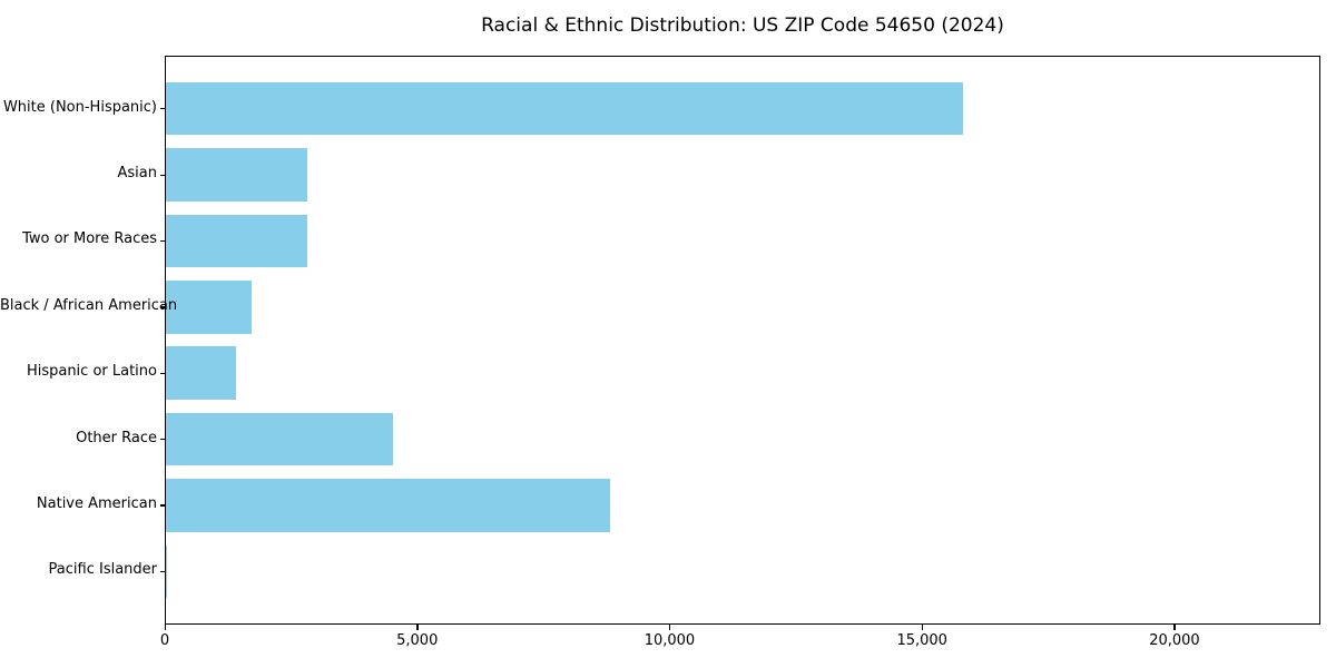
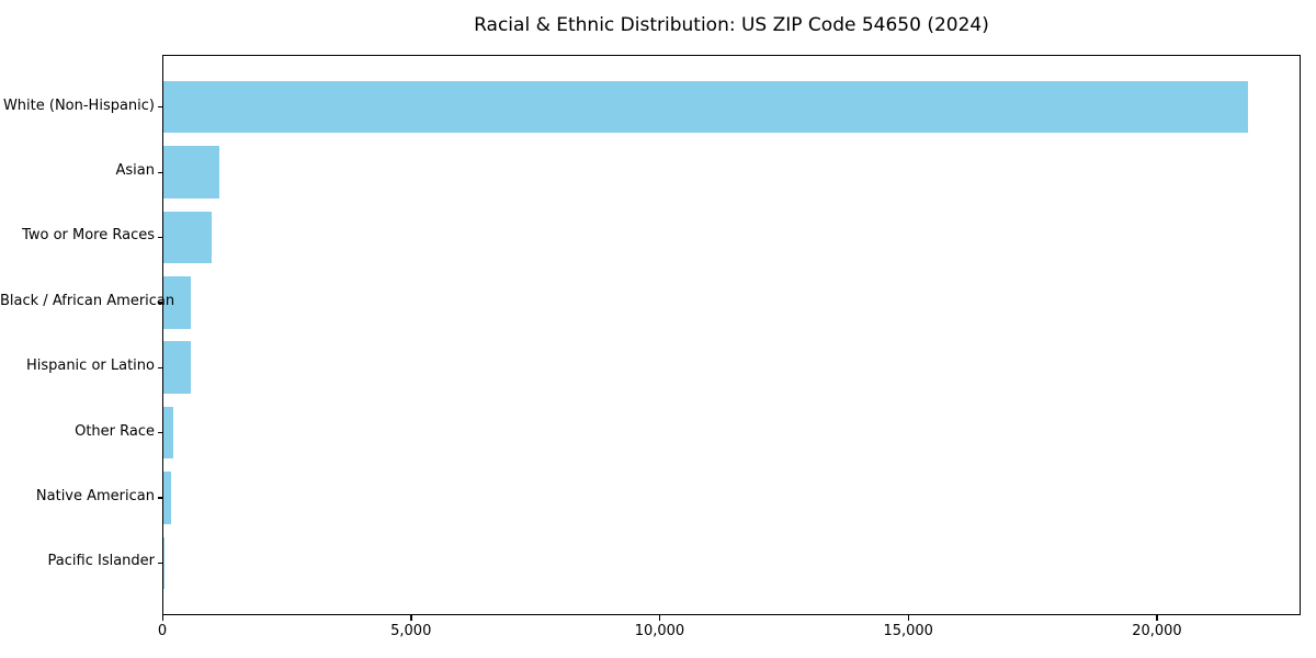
White (Non-Hispanic): 15800 -> 21800
Asian: 2800 -> 1100
Two or More Races: 2800 -> 1000
Black / African American: 1700 -> 600
Hispanic or Latino: 1400 -> 600
Other Race: 4500 -> 200
Native American: 8800 -> 200
